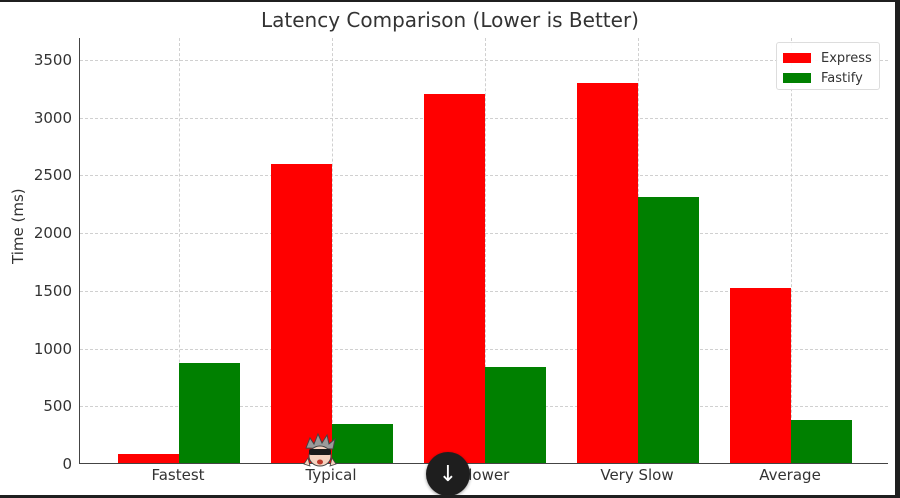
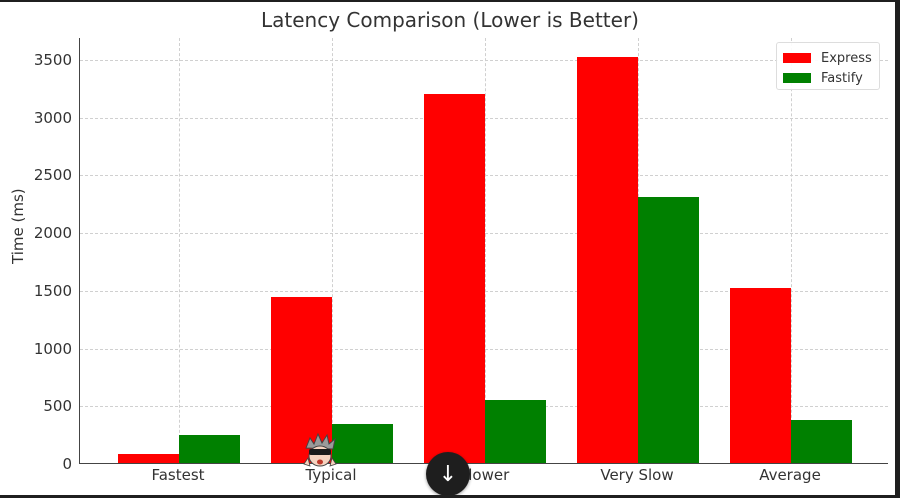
Fastify/Fastest: 870 -> 240
Express/Typical: 2590 -> 1440
Fastify/Slower: 830 -> 540
Express/Very Slow: 3290 -> 3520
